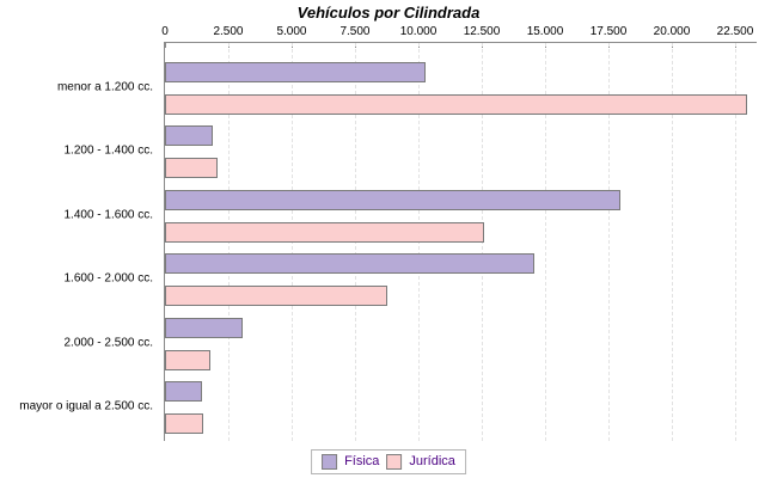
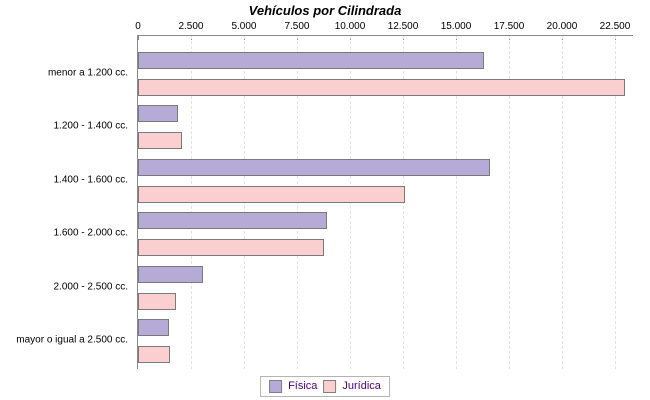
Física/menor a 1.200 cc.: 10200 -> 16200
Física/1.400 - 1.600 cc.: 17900 -> 16500
Física/1.600 - 2.000 cc.: 14500 -> 8800
